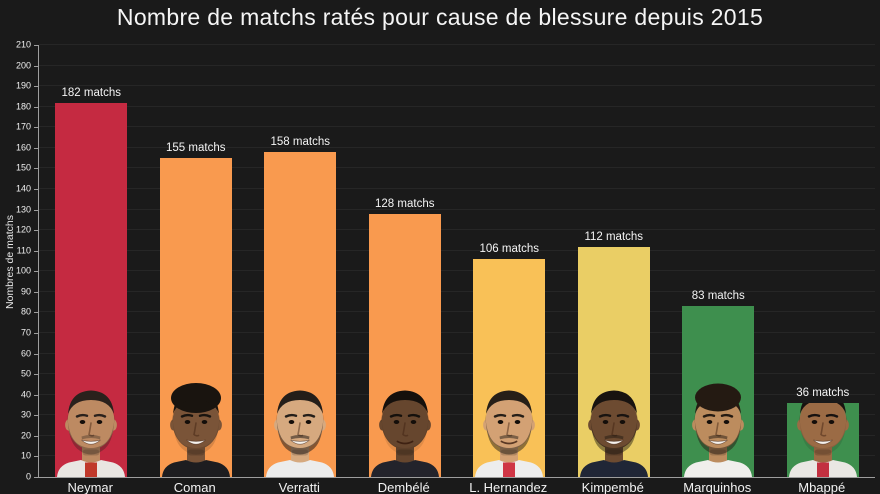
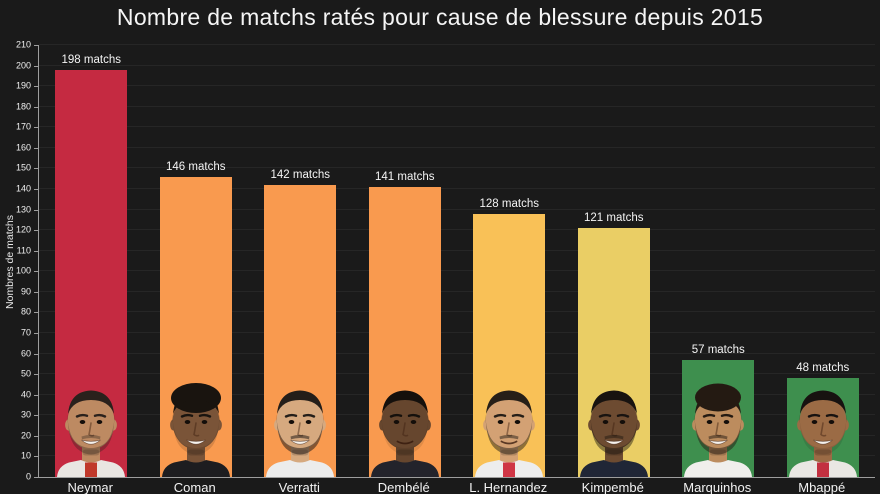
Neymar: 182 -> 198
Coman: 155 -> 146
Verratti: 158 -> 142
Dembélé: 128 -> 141
L. Hernandez: 106 -> 128
Kimpembé: 112 -> 121
Marquinhos: 83 -> 57
Mbappé: 36 -> 48
